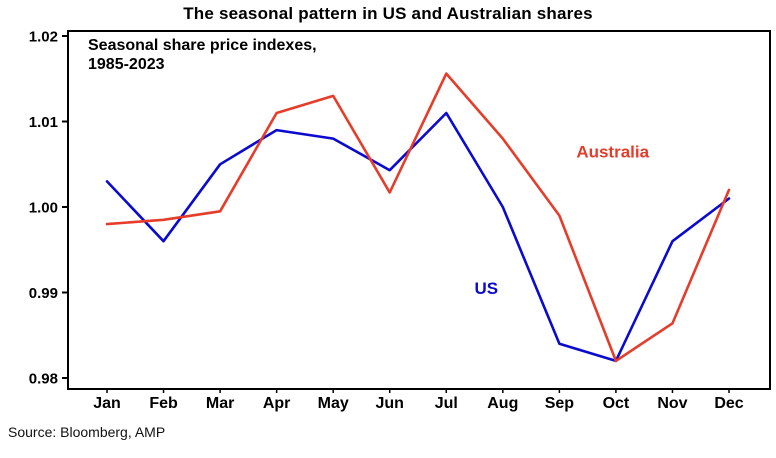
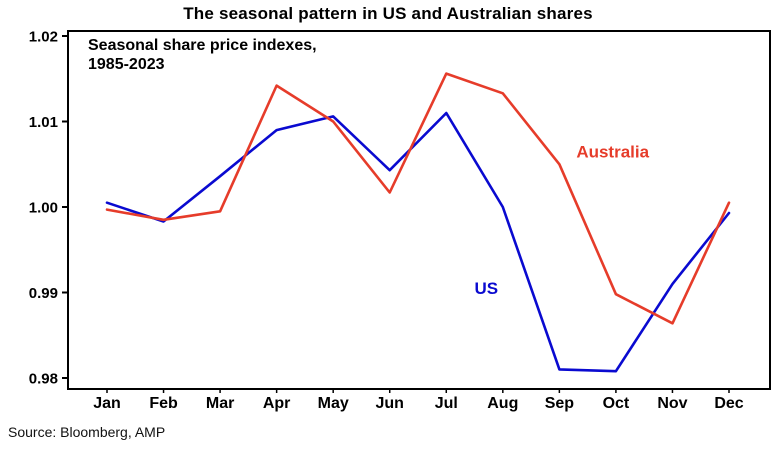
US/Jan: 1.003 -> 1.000
Australia/Jan: 0.998 -> 1.000
US/Feb: 0.996 -> 0.998
US/Mar: 1.005 -> 1.004
Australia/Apr: 1.011 -> 1.014
US/May: 1.008 -> 1.011
Australia/May: 1.013 -> 1.010
Australia/Aug: 1.008 -> 1.013
US/Sep: 0.984 -> 0.981
Australia/Sep: 0.999 -> 1.005
US/Oct: 0.982 -> 0.981
Australia/Oct: 0.982 -> 0.990
US/Nov: 0.996 -> 0.991
US/Dec: 1.001 -> 0.999
Australia/Dec: 1.002 -> 1.000
